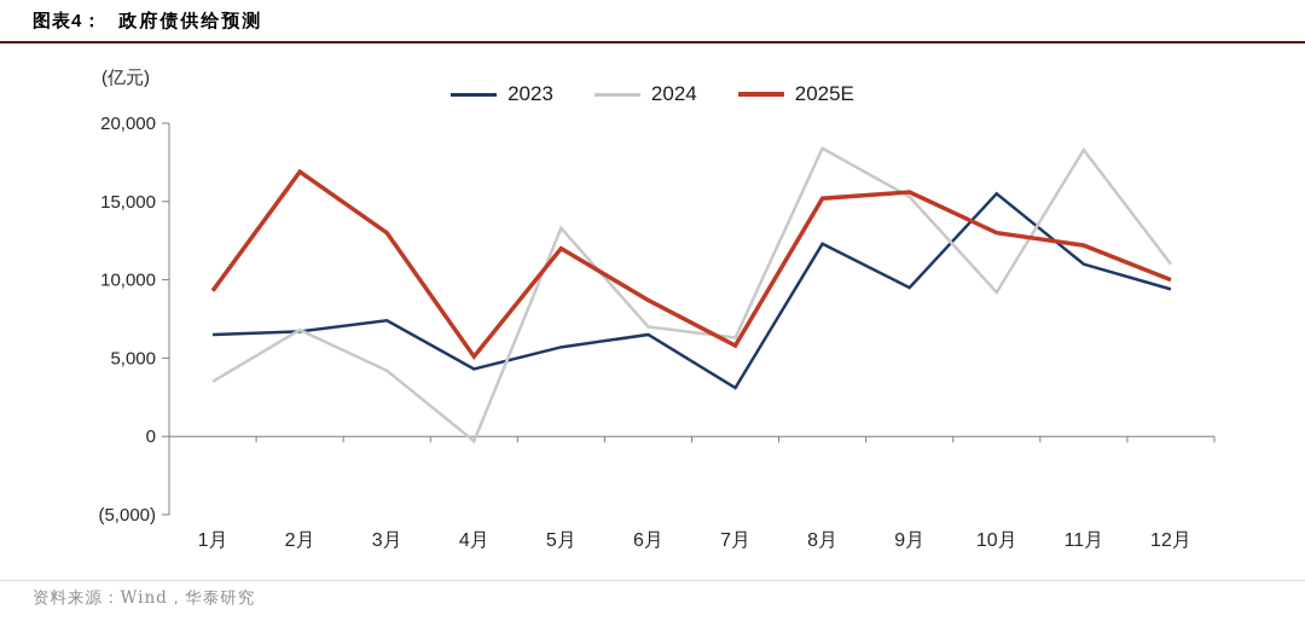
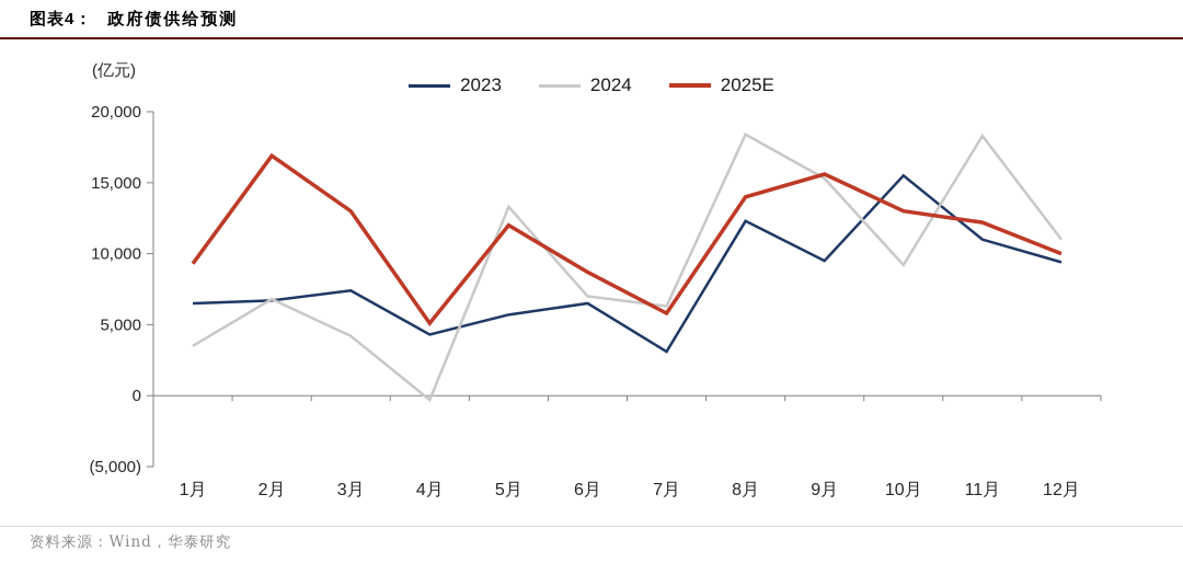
2025E/8月: 15200 -> 14000
